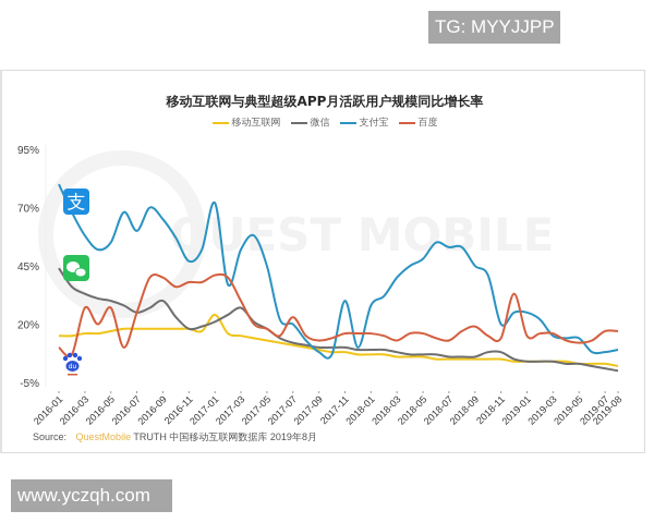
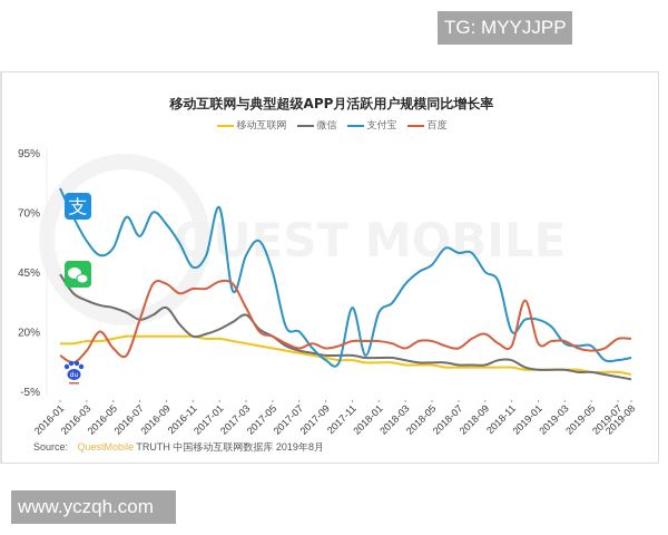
百度/2016-03: 27% -> 12%
百度/2016-05: 27% -> 13%
移动互联网/2017-01: 24% -> 17%
百度/2017-07: 23% -> 13%
